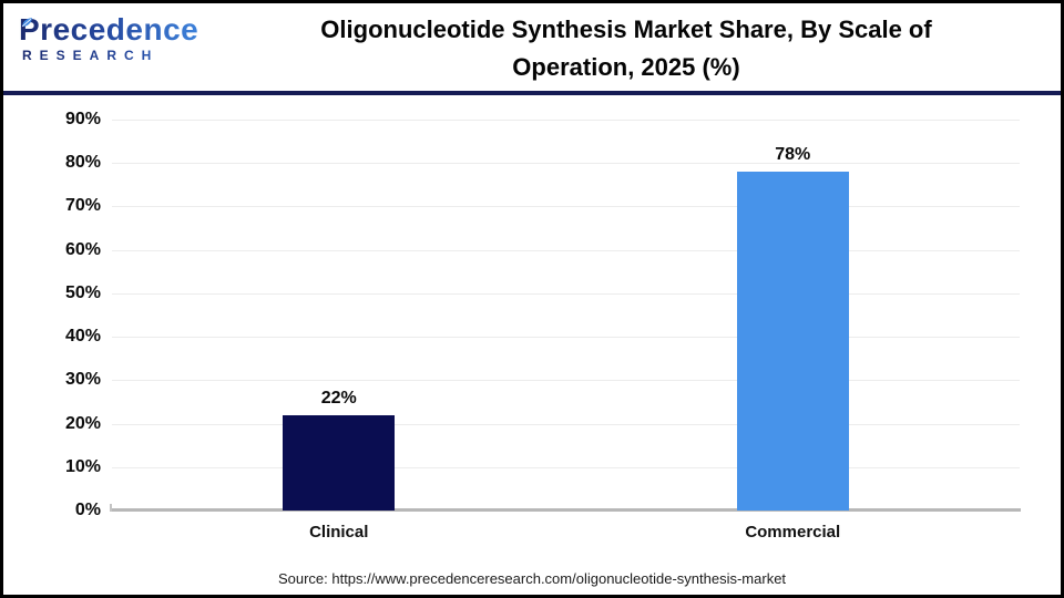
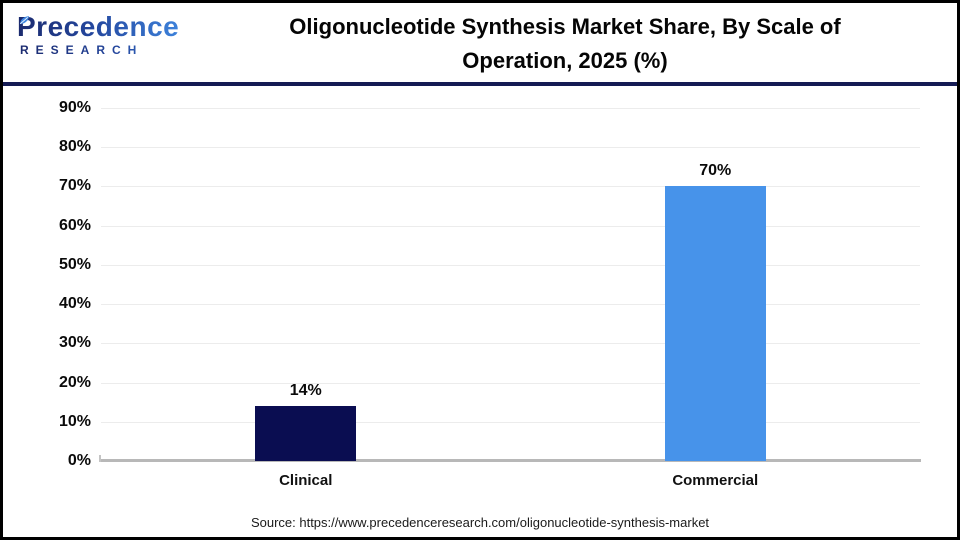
Clinical: 22% -> 14%
Commercial: 78% -> 70%
